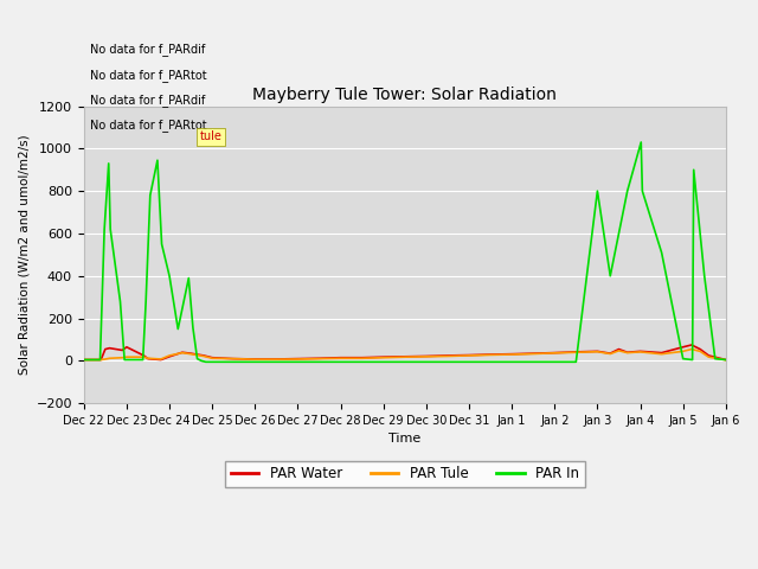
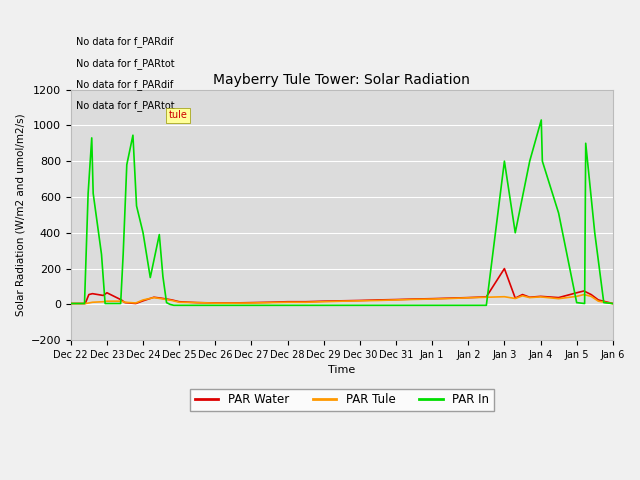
PAR Water/Jan 3: 40 -> 200
